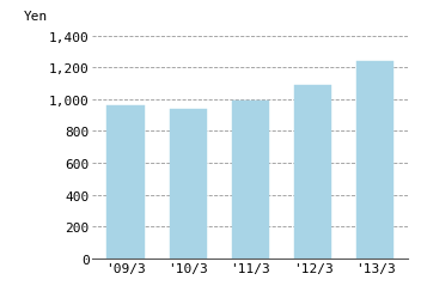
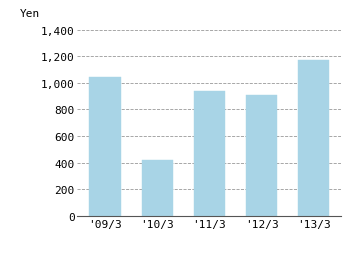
'09/3: 960 -> 1,040
'10/3: 940 -> 420
'11/3: 990 -> 940
'12/3: 1,090 -> 910
'13/3: 1,240 -> 1,170
